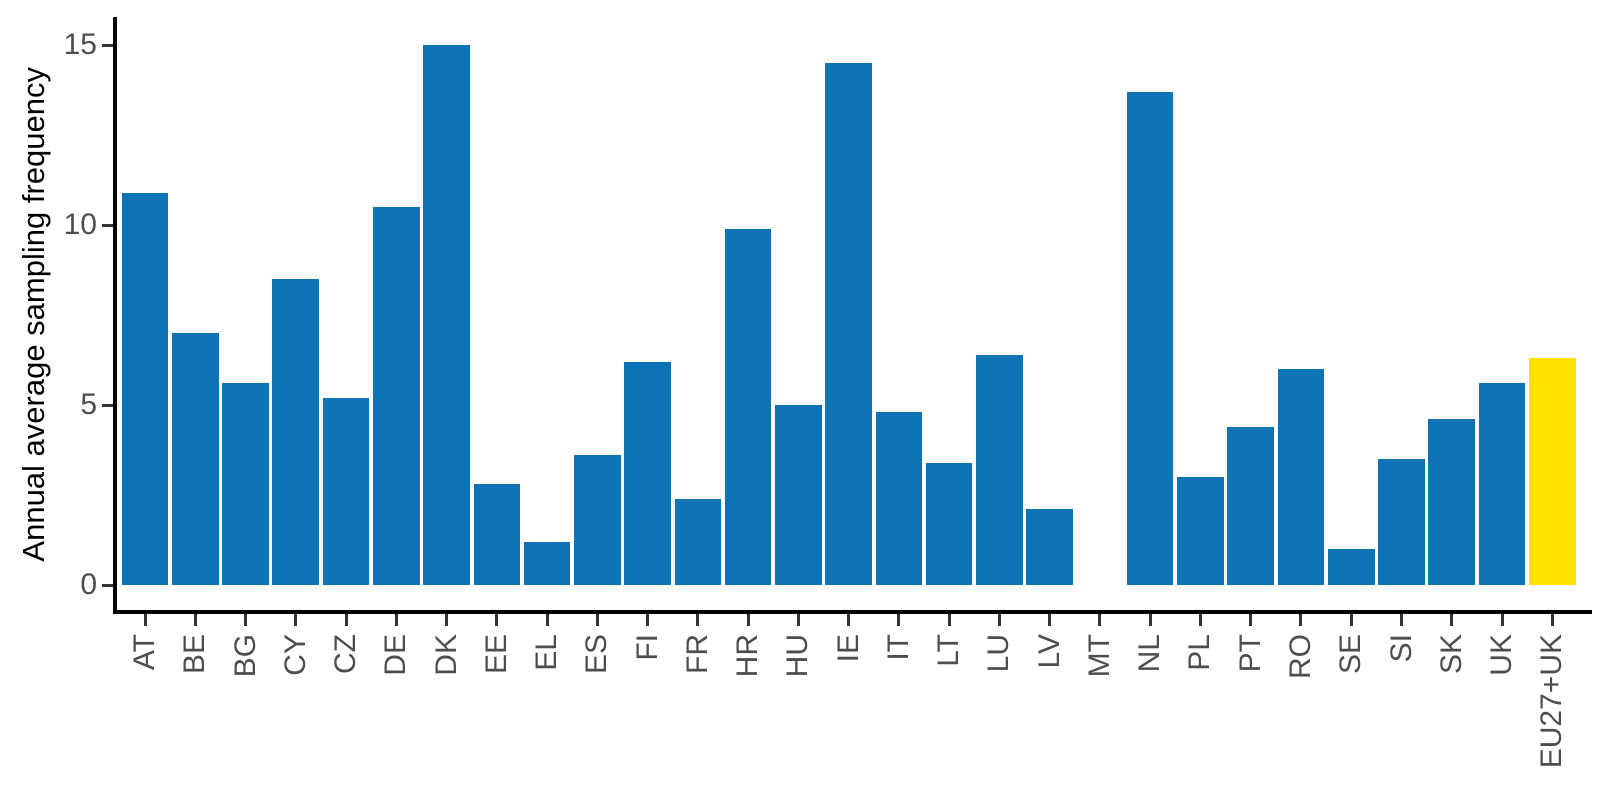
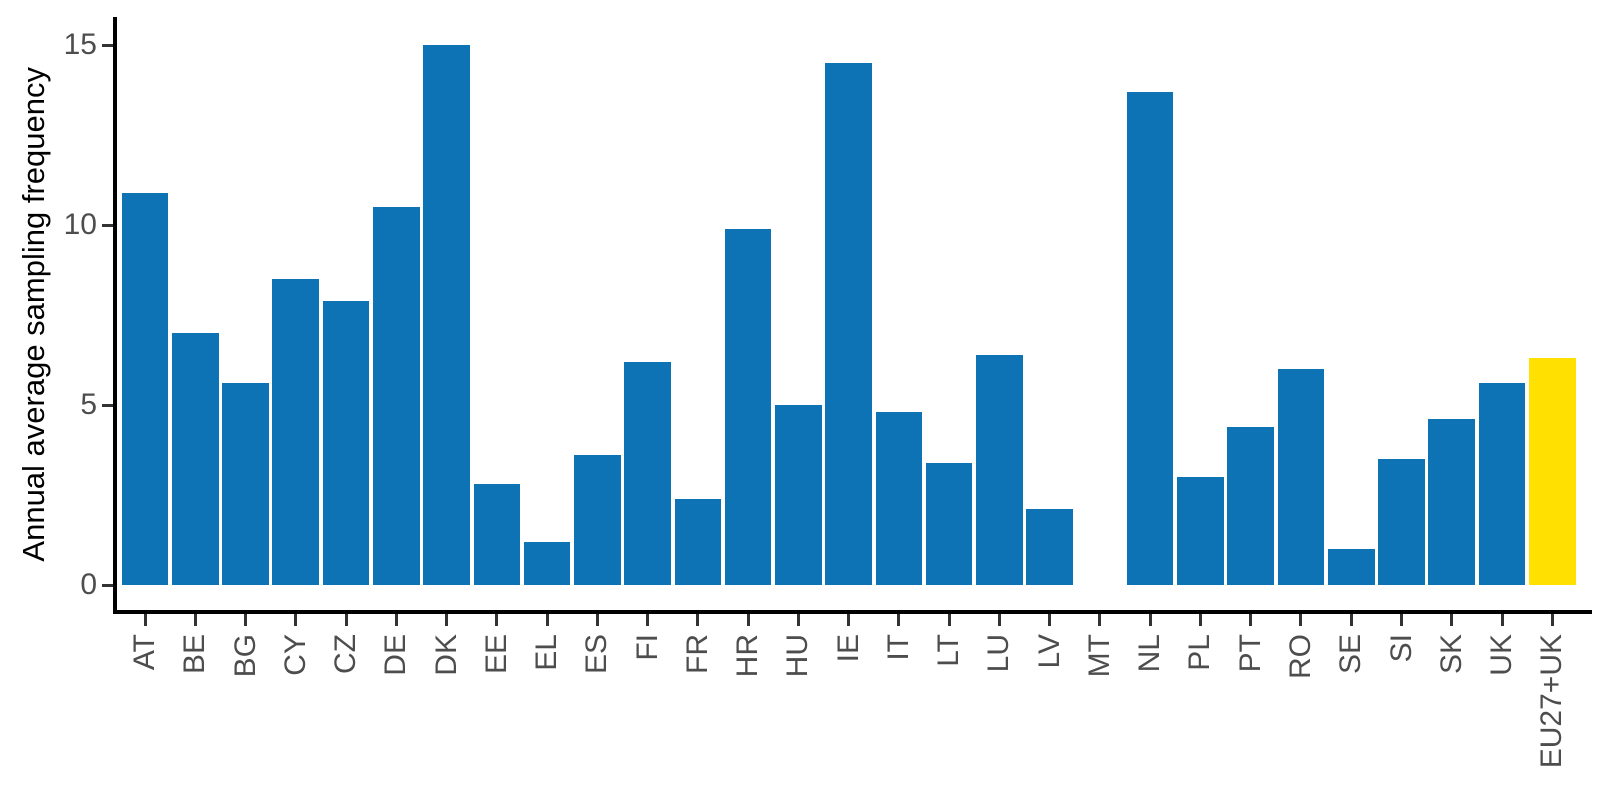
CZ: 5.2 -> 7.9
